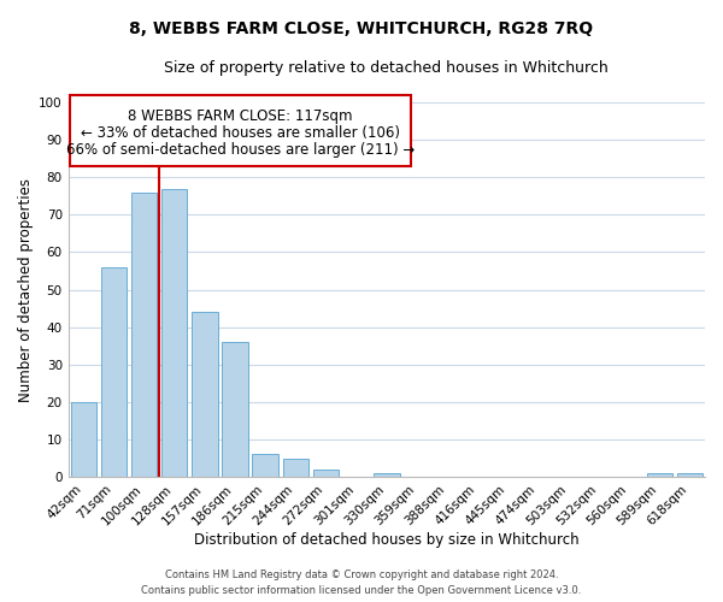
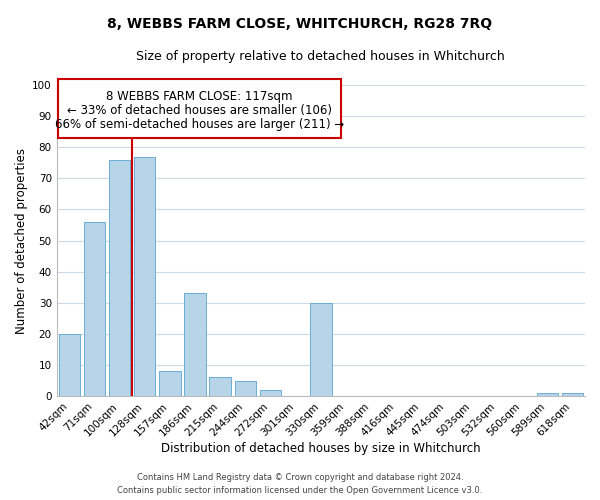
157sqm: 44 -> 8
186sqm: 36 -> 33
330sqm: 1 -> 30
